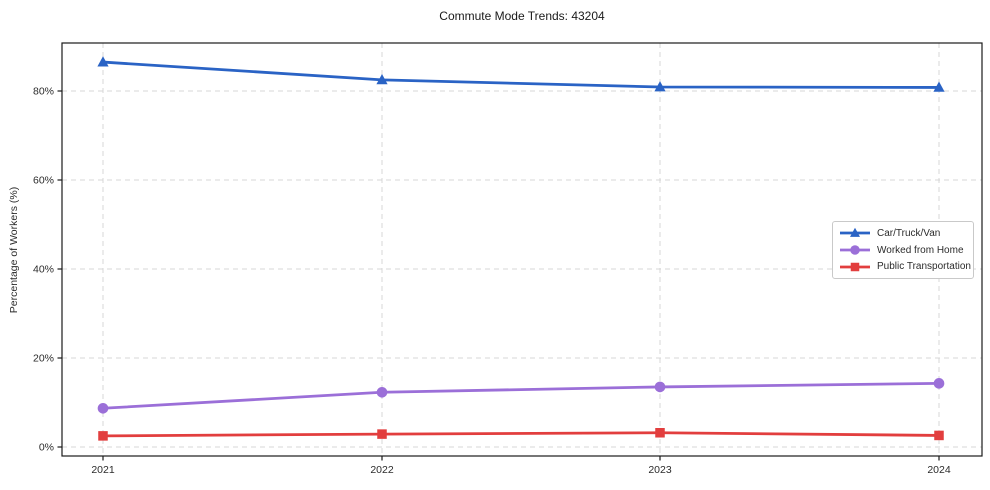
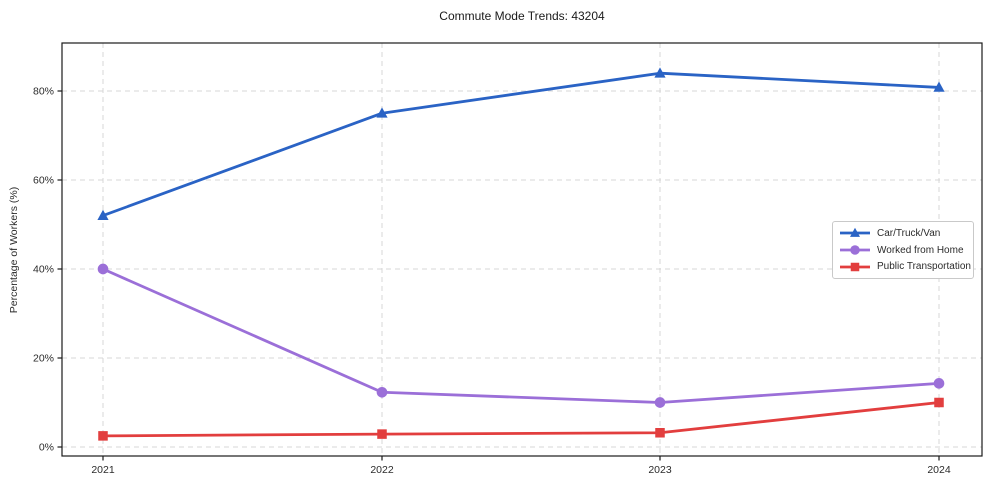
Car/Truck/Van/2021: 86% -> 52%
Worked from Home/2021: 9% -> 40%
Car/Truck/Van/2022: 82% -> 75%
Car/Truck/Van/2023: 81% -> 84%
Worked from Home/2023: 14% -> 10%
Public Transportation/2024: 3% -> 10%
